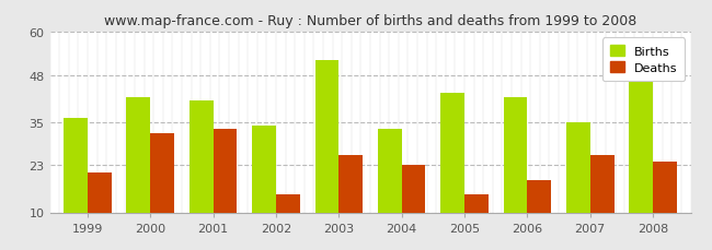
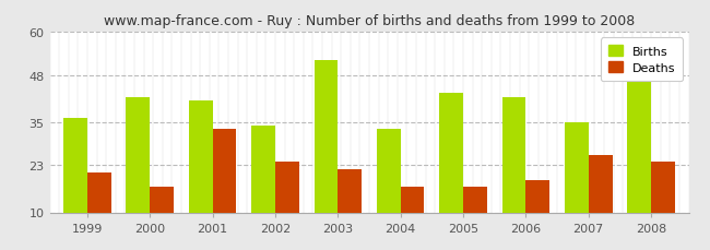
Deaths/2000: 32 -> 17
Deaths/2002: 15 -> 24
Deaths/2003: 26 -> 22
Deaths/2004: 23 -> 17
Deaths/2005: 15 -> 17
